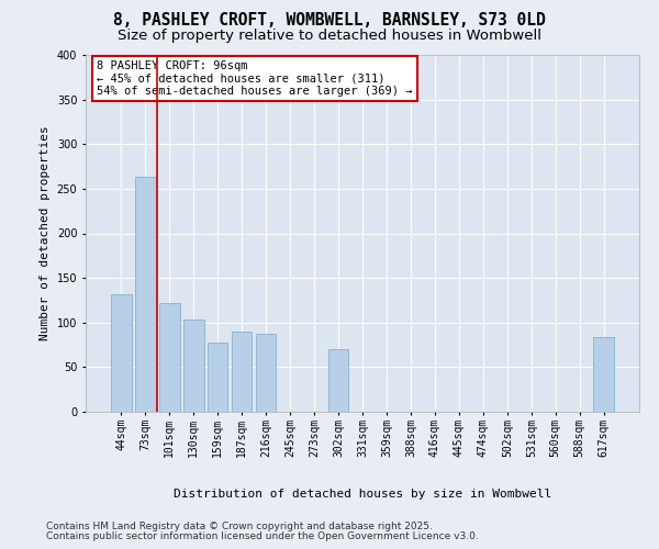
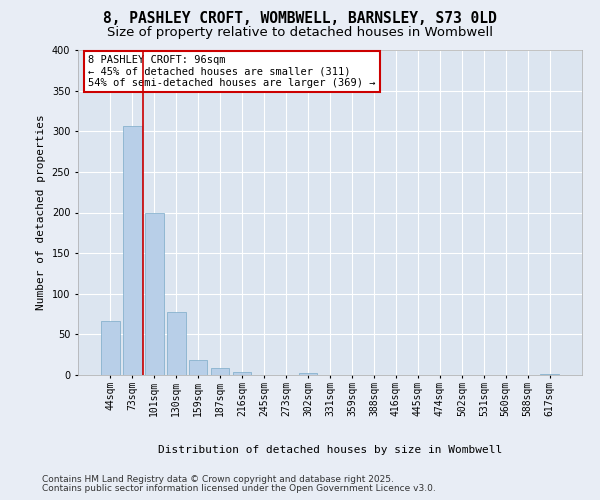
44sqm: 132 -> 67
73sqm: 264 -> 307
101sqm: 122 -> 200
130sqm: 104 -> 78
159sqm: 78 -> 18
187sqm: 90 -> 9
216sqm: 88 -> 4
302sqm: 70 -> 3
617sqm: 84 -> 1
